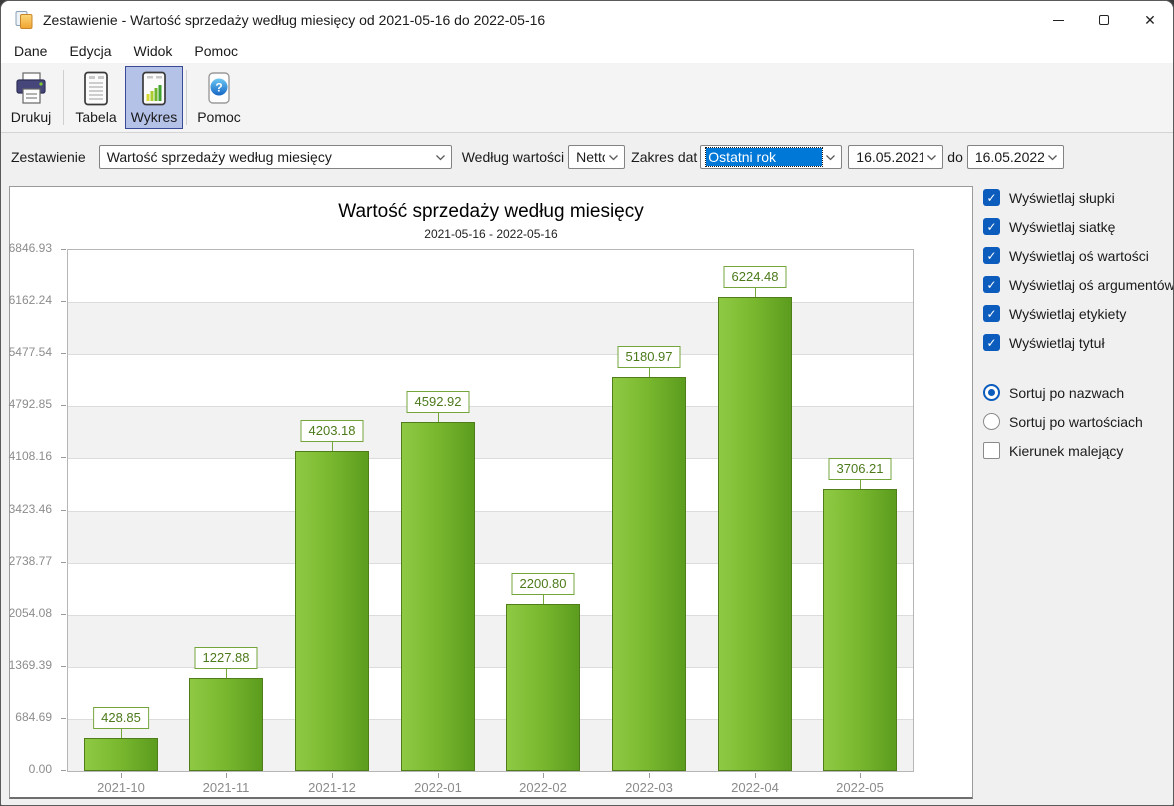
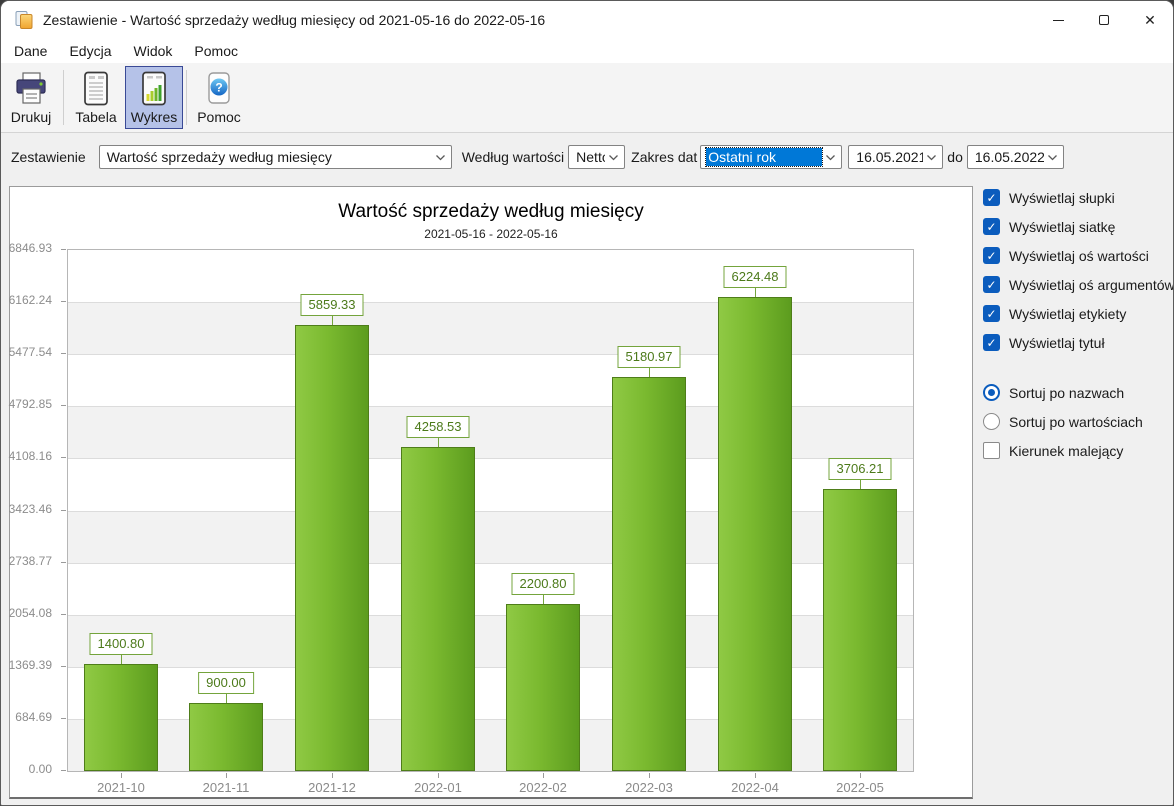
2021-10: 428.85 -> 1400.80
2021-11: 1227.88 -> 900.00
2021-12: 4203.18 -> 5859.33
2022-01: 4592.92 -> 4258.53
